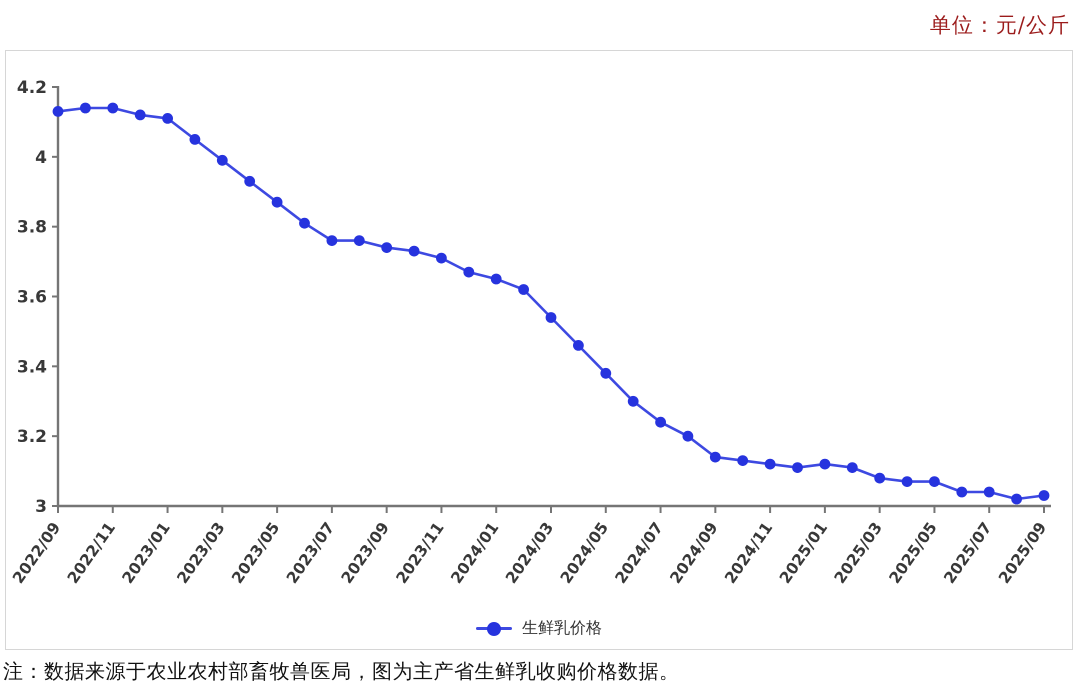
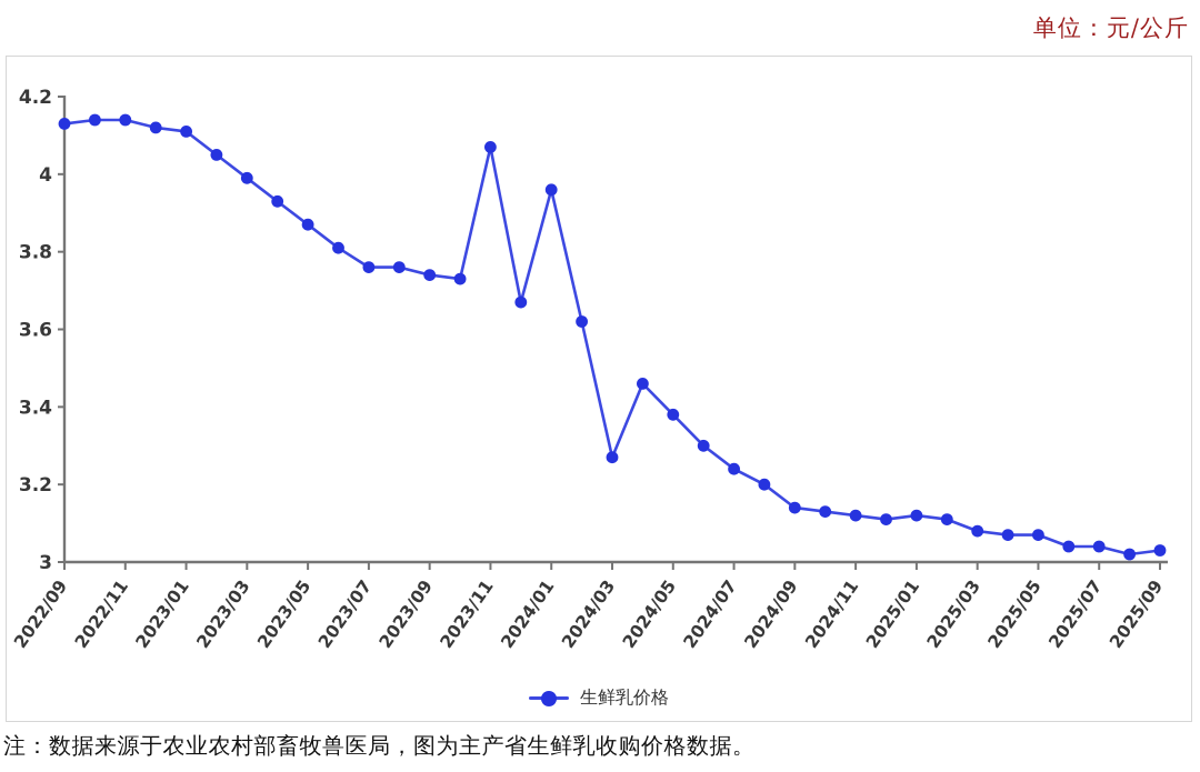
2023/11: 3.71 -> 4.07
2024/01: 3.65 -> 3.96
2024/03: 3.54 -> 3.27
